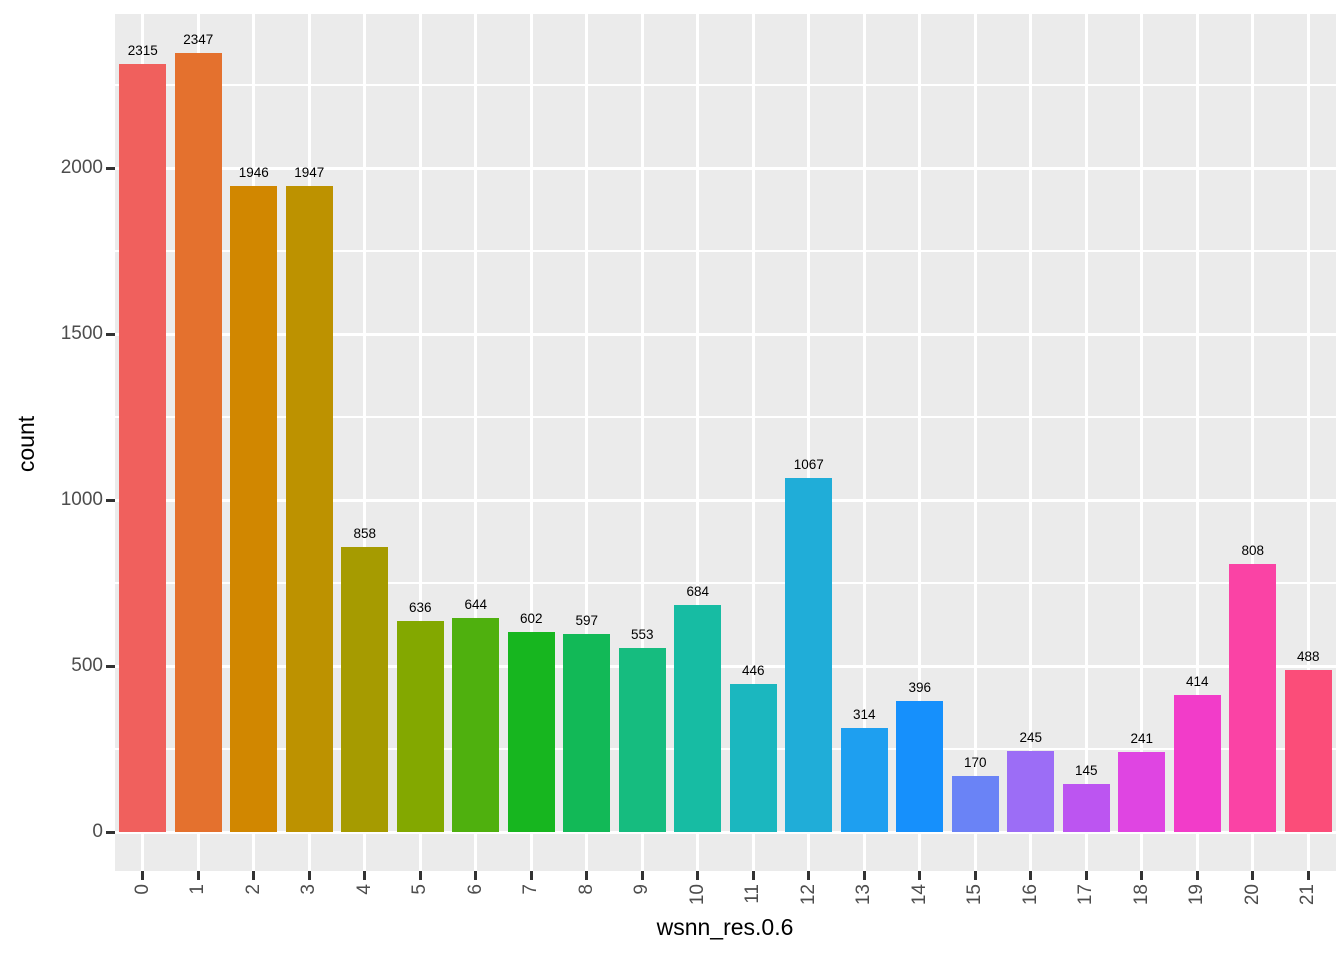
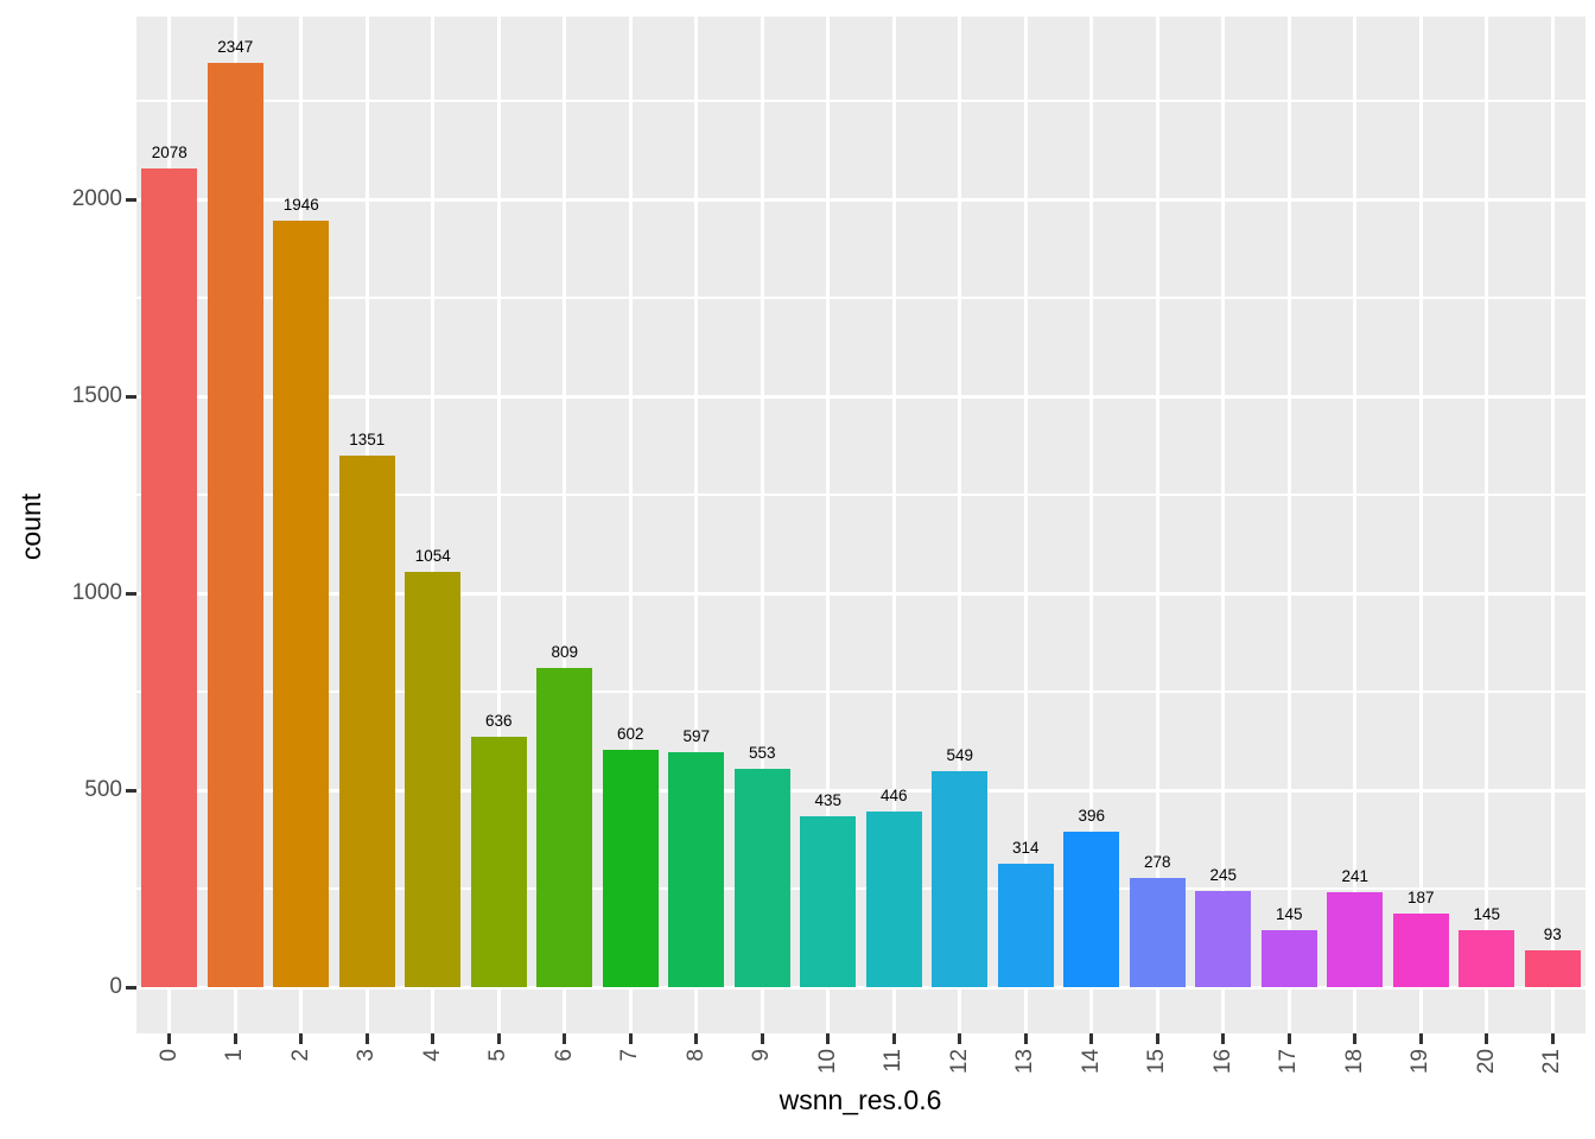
0: 2315 -> 2078
3: 1947 -> 1351
4: 858 -> 1054
6: 644 -> 809
10: 684 -> 435
12: 1067 -> 549
15: 170 -> 278
19: 414 -> 187
20: 808 -> 145
21: 488 -> 93
